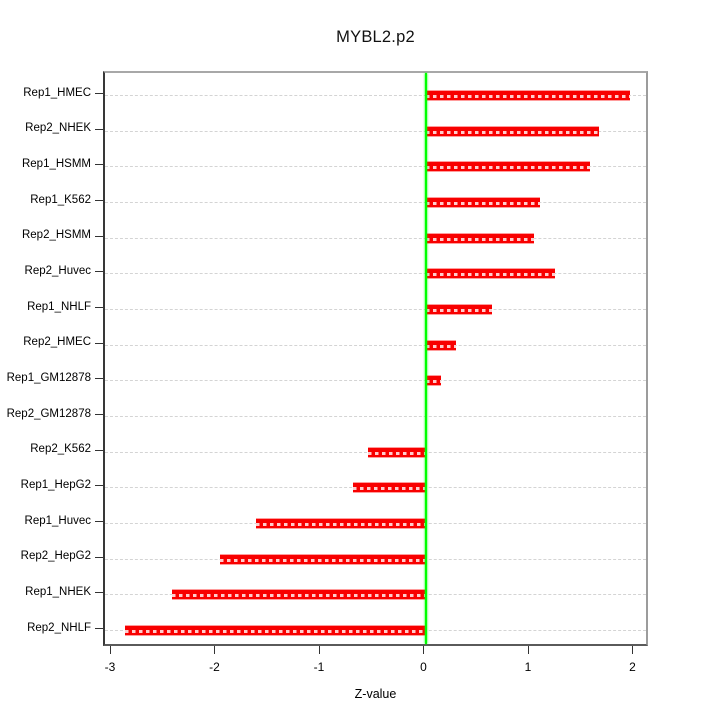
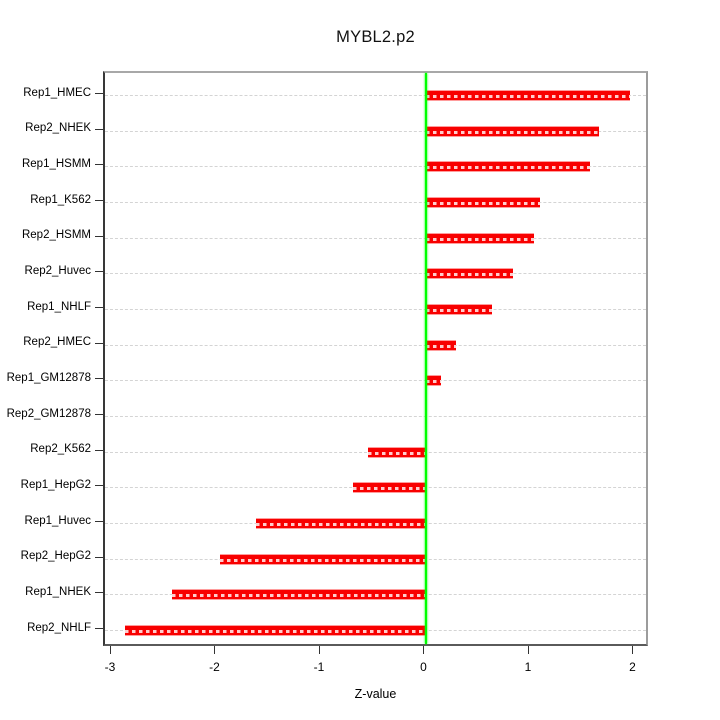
Rep2_Huvec: 1.24 -> 0.84
